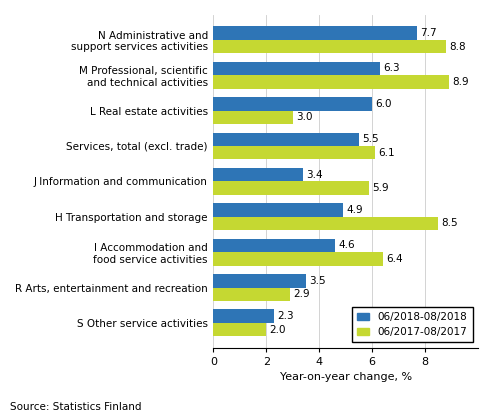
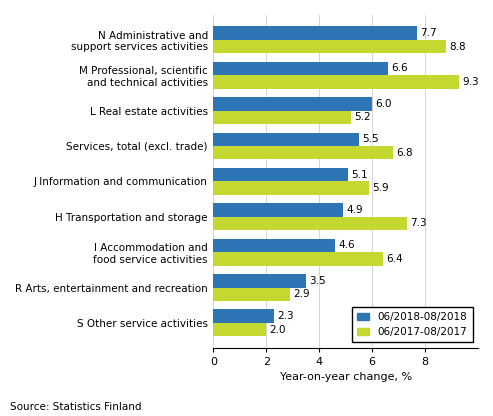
06/2018-08/2018/M Professional, scientific and technical activities: 6.3 -> 6.6
06/2017-08/2017/M Professional, scientific and technical activities: 8.9 -> 9.3
06/2017-08/2017/L Real estate activities: 3.0 -> 5.2
06/2017-08/2017/Services, total (excl. trade): 6.1 -> 6.8
06/2018-08/2018/J Information and communication: 3.4 -> 5.1
06/2017-08/2017/H Transportation and storage: 8.5 -> 7.3
